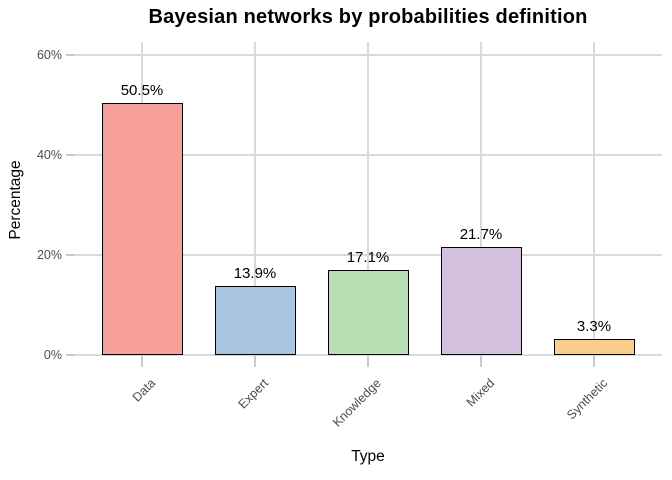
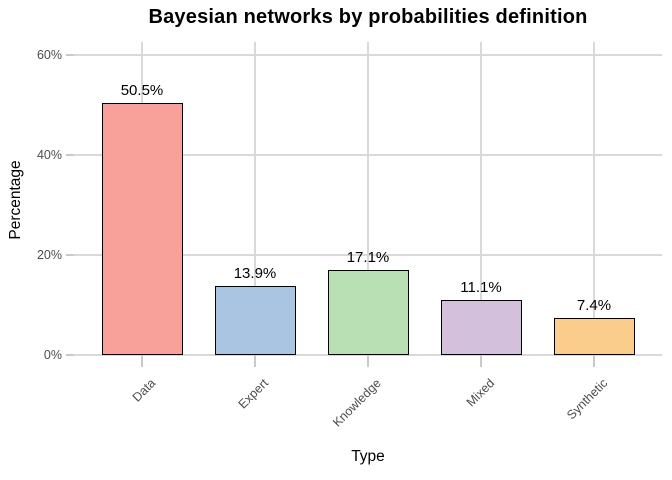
Mixed: 21.7% -> 11.1%
Synthetic: 3.3% -> 7.4%
